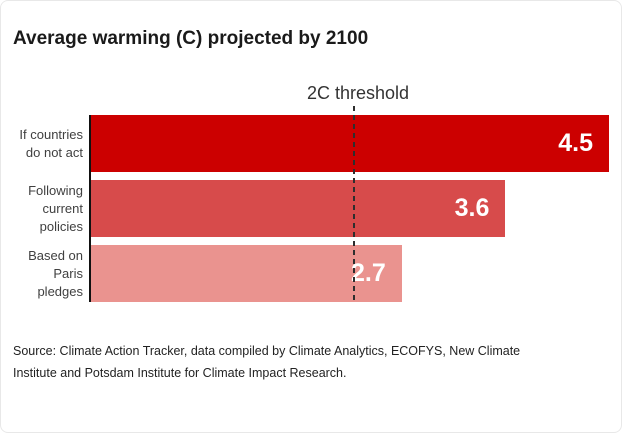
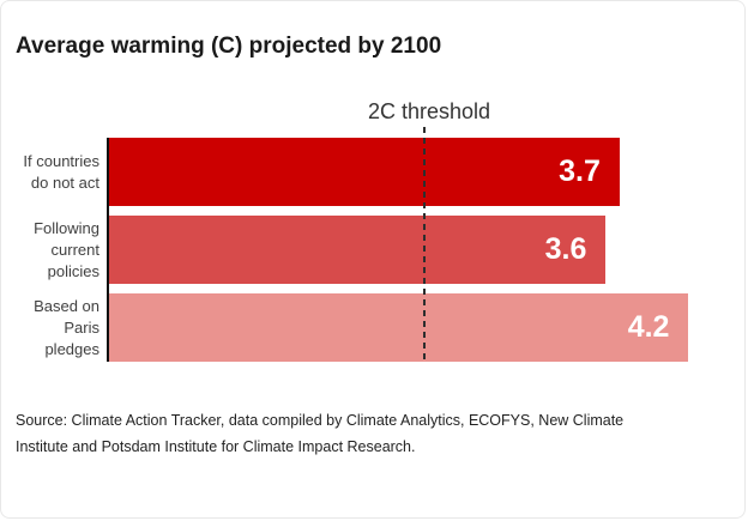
If countries do not act: 4.5 -> 3.7
Based on Paris pledges: 2.7 -> 4.2
